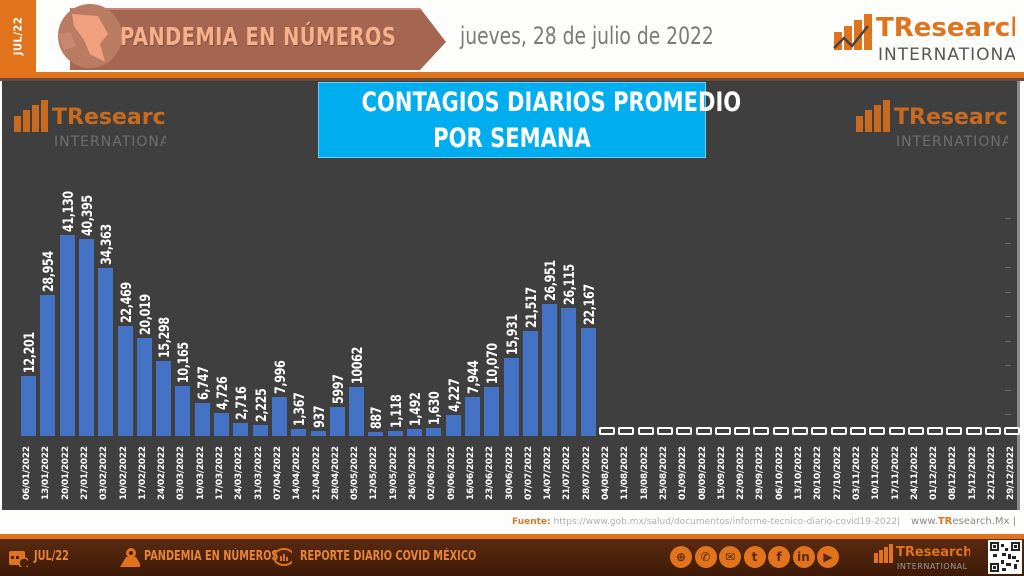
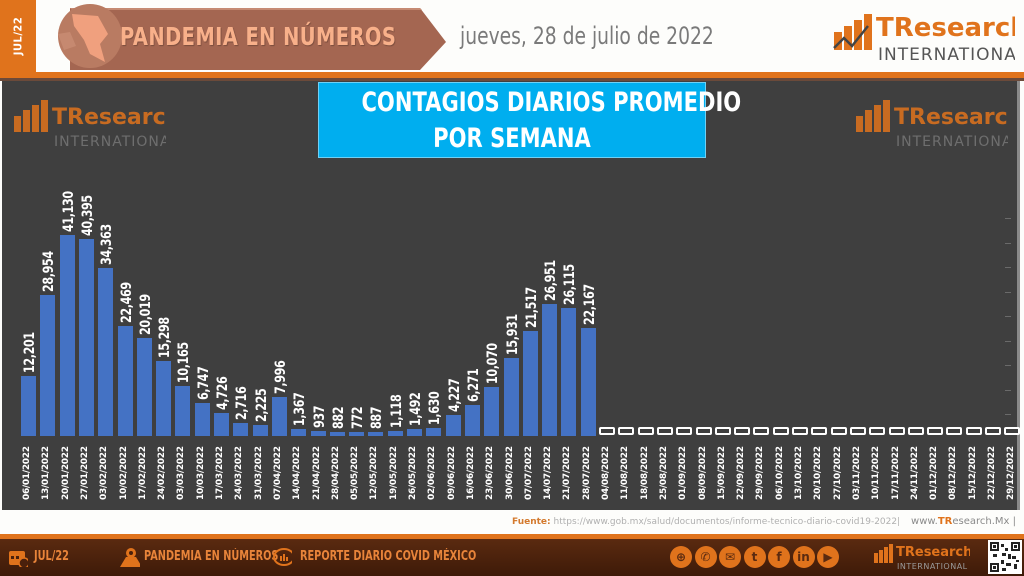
28/04/2022: 5997 -> 882
05/05/2022: 10062 -> 772
16/06/2022: 7,944 -> 6,271
